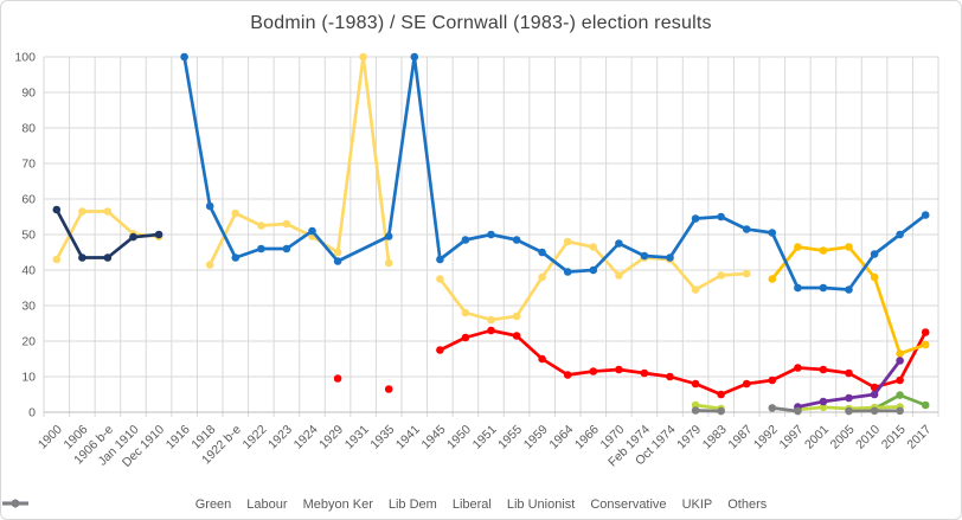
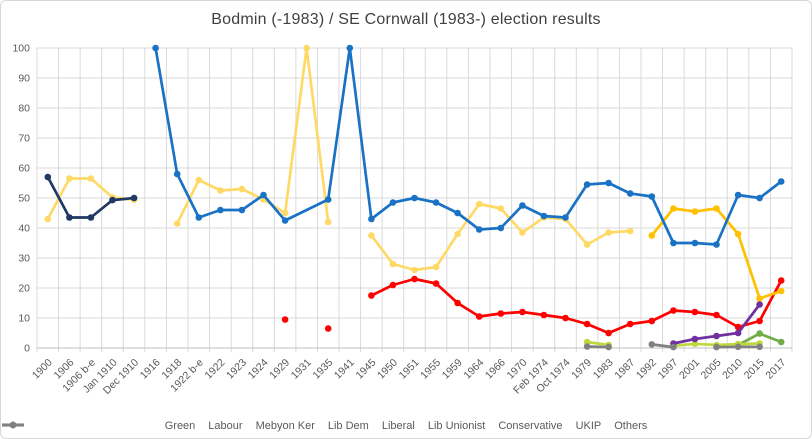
Conservative/2010: 44 -> 51
